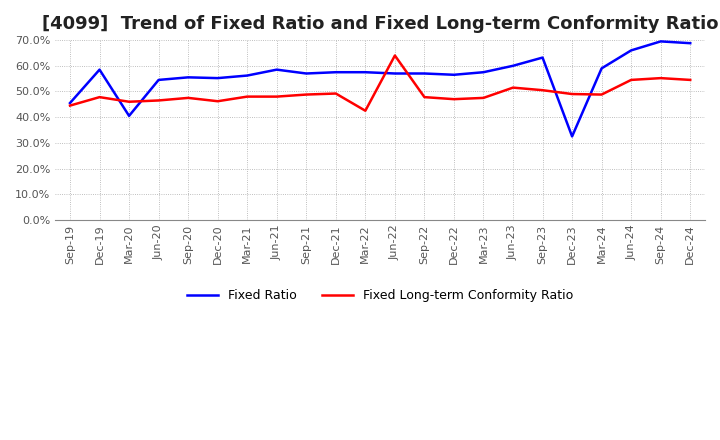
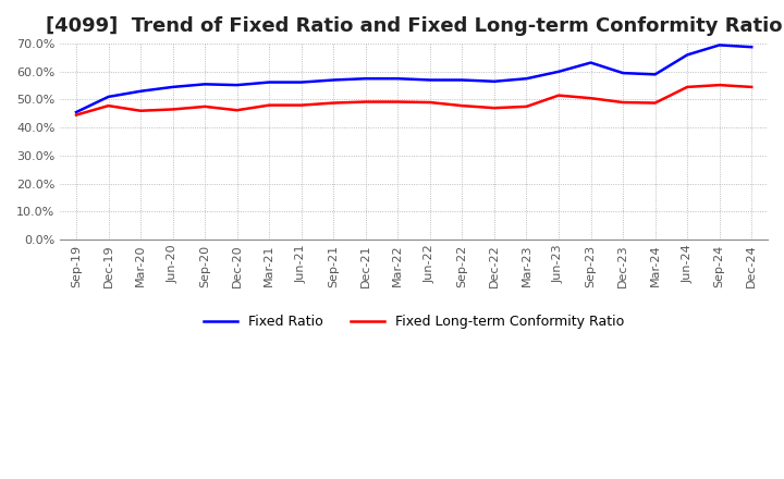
Fixed Ratio/Dec-19: 58.5% -> 51.0%
Fixed Ratio/Mar-20: 40.5% -> 53.0%
Fixed Ratio/Jun-21: 58.5% -> 56.2%
Fixed Long-term Conformity Ratio/Mar-22: 42.5% -> 49.2%
Fixed Long-term Conformity Ratio/Jun-22: 64.0% -> 49.0%
Fixed Ratio/Dec-23: 32.5% -> 59.5%
